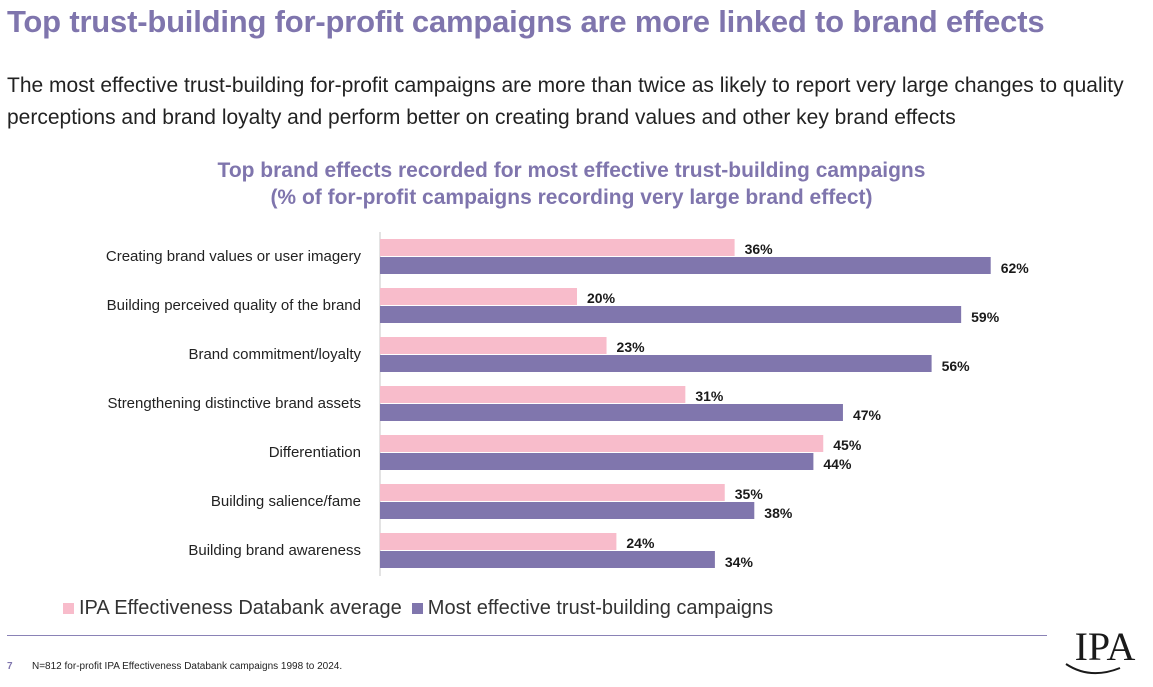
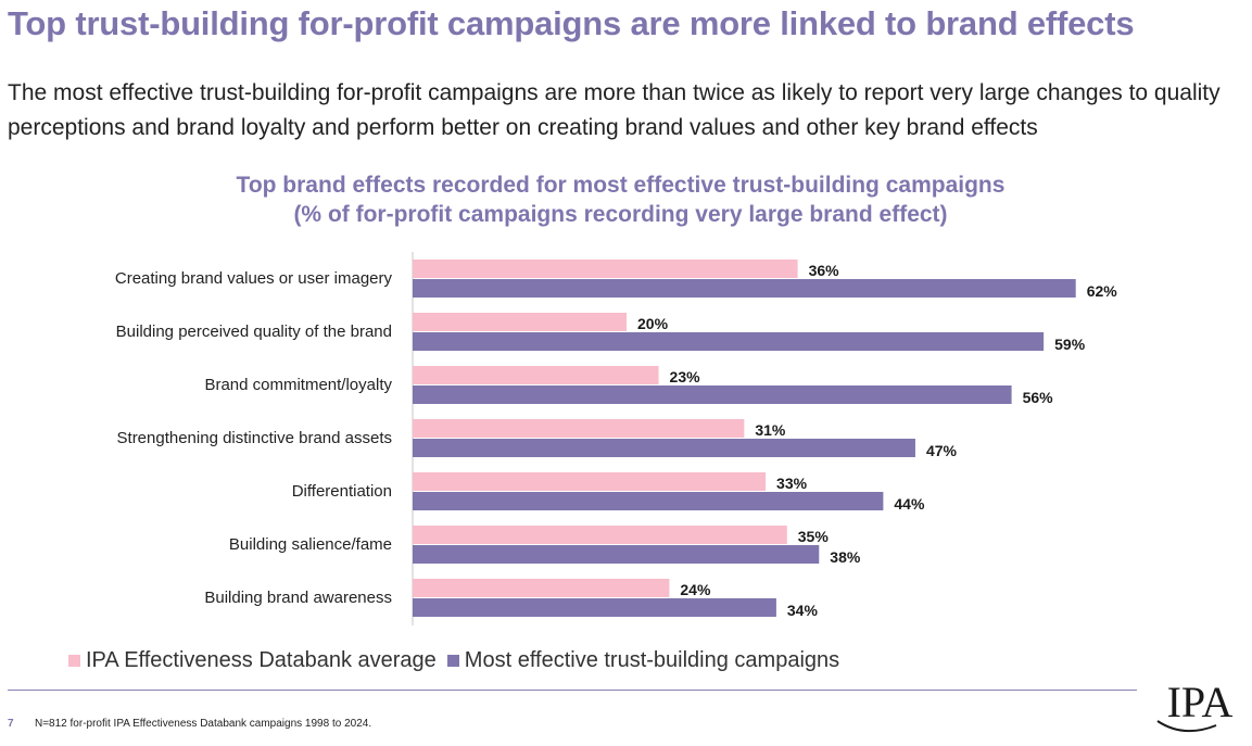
IPA Effectiveness Databank average/Differentiation: 45% -> 33%
